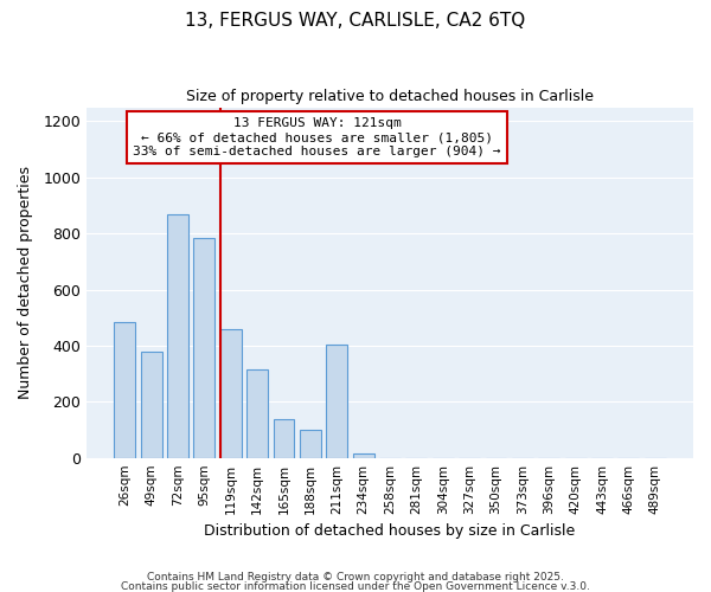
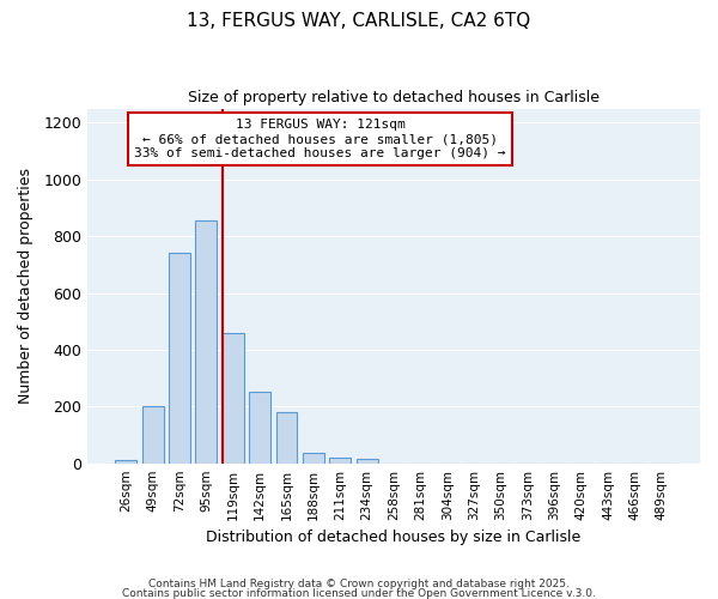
26sqm: 485 -> 10
49sqm: 380 -> 200
72sqm: 870 -> 740
95sqm: 785 -> 855
142sqm: 315 -> 250
165sqm: 140 -> 180
188sqm: 100 -> 35
211sqm: 405 -> 20
